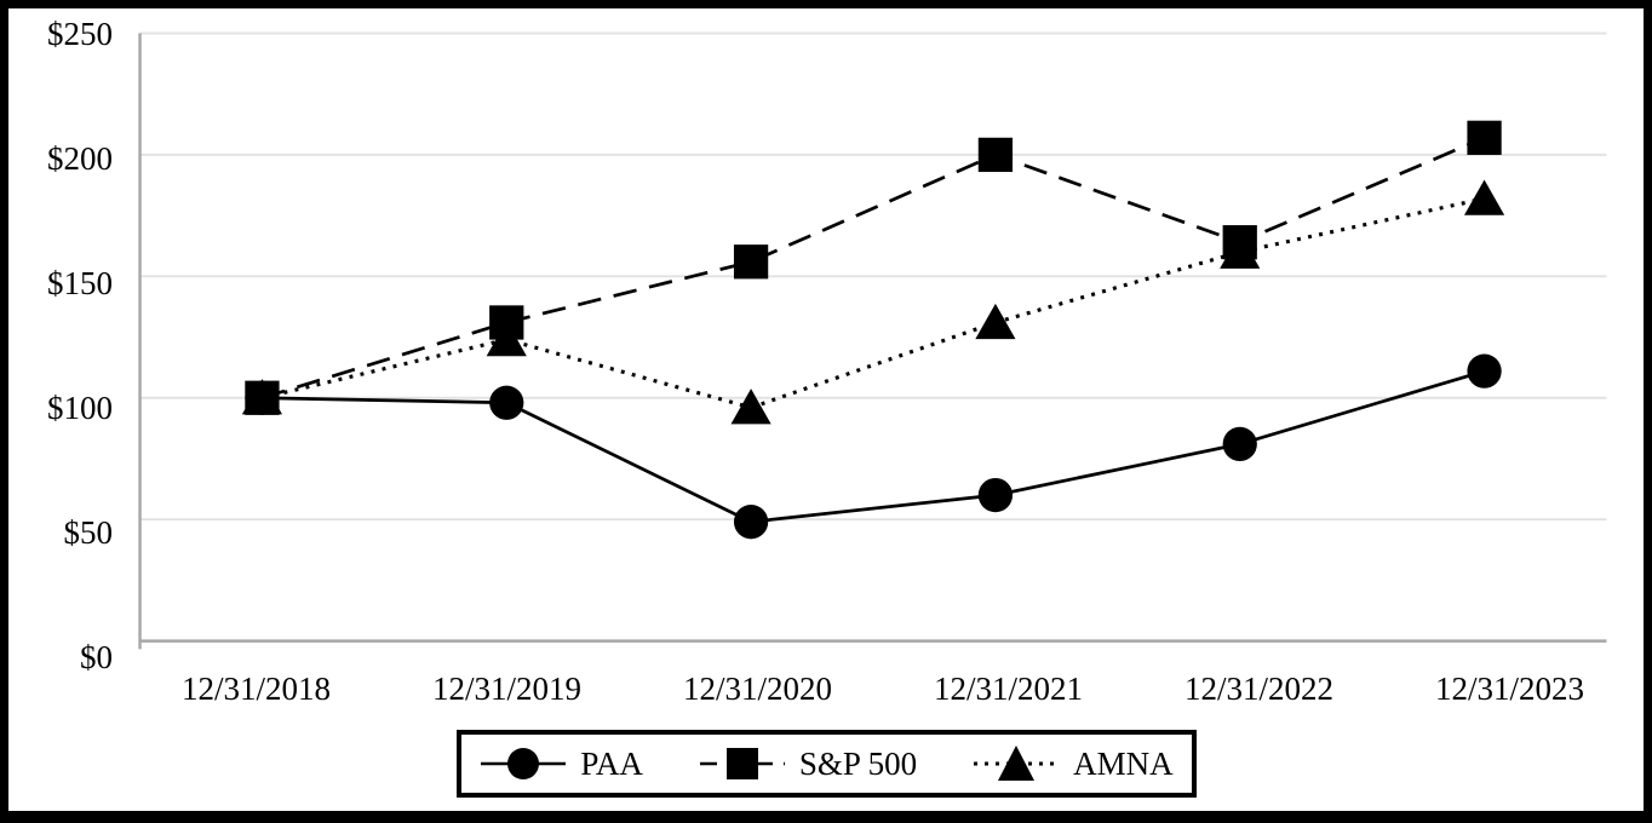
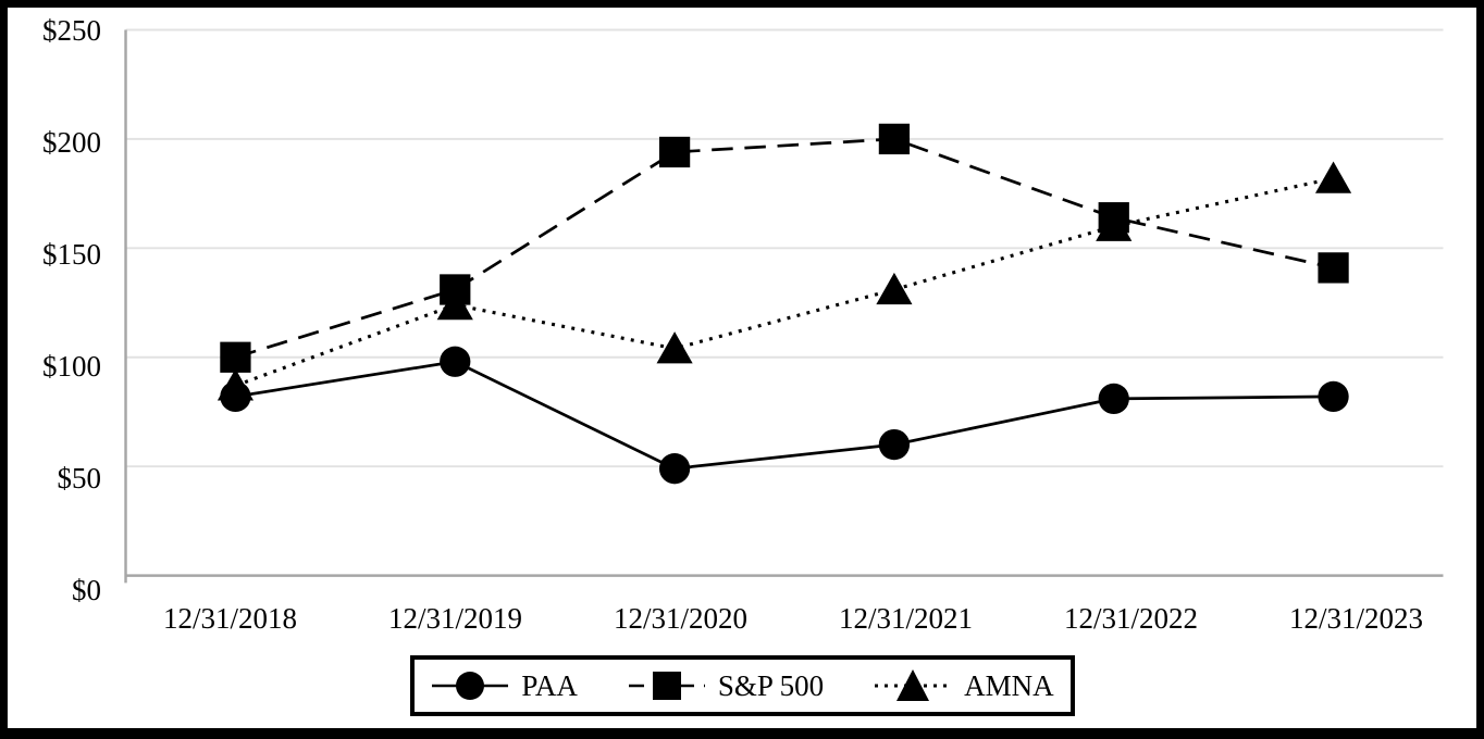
PAA/12/31/2018: $100 -> $82
AMNA/12/31/2018: $100 -> $87
S&P 500/12/31/2020: $156 -> $194
AMNA/12/31/2020: $96 -> $104
PAA/12/31/2023: $111 -> $82
S&P 500/12/31/2023: $207 -> $141
